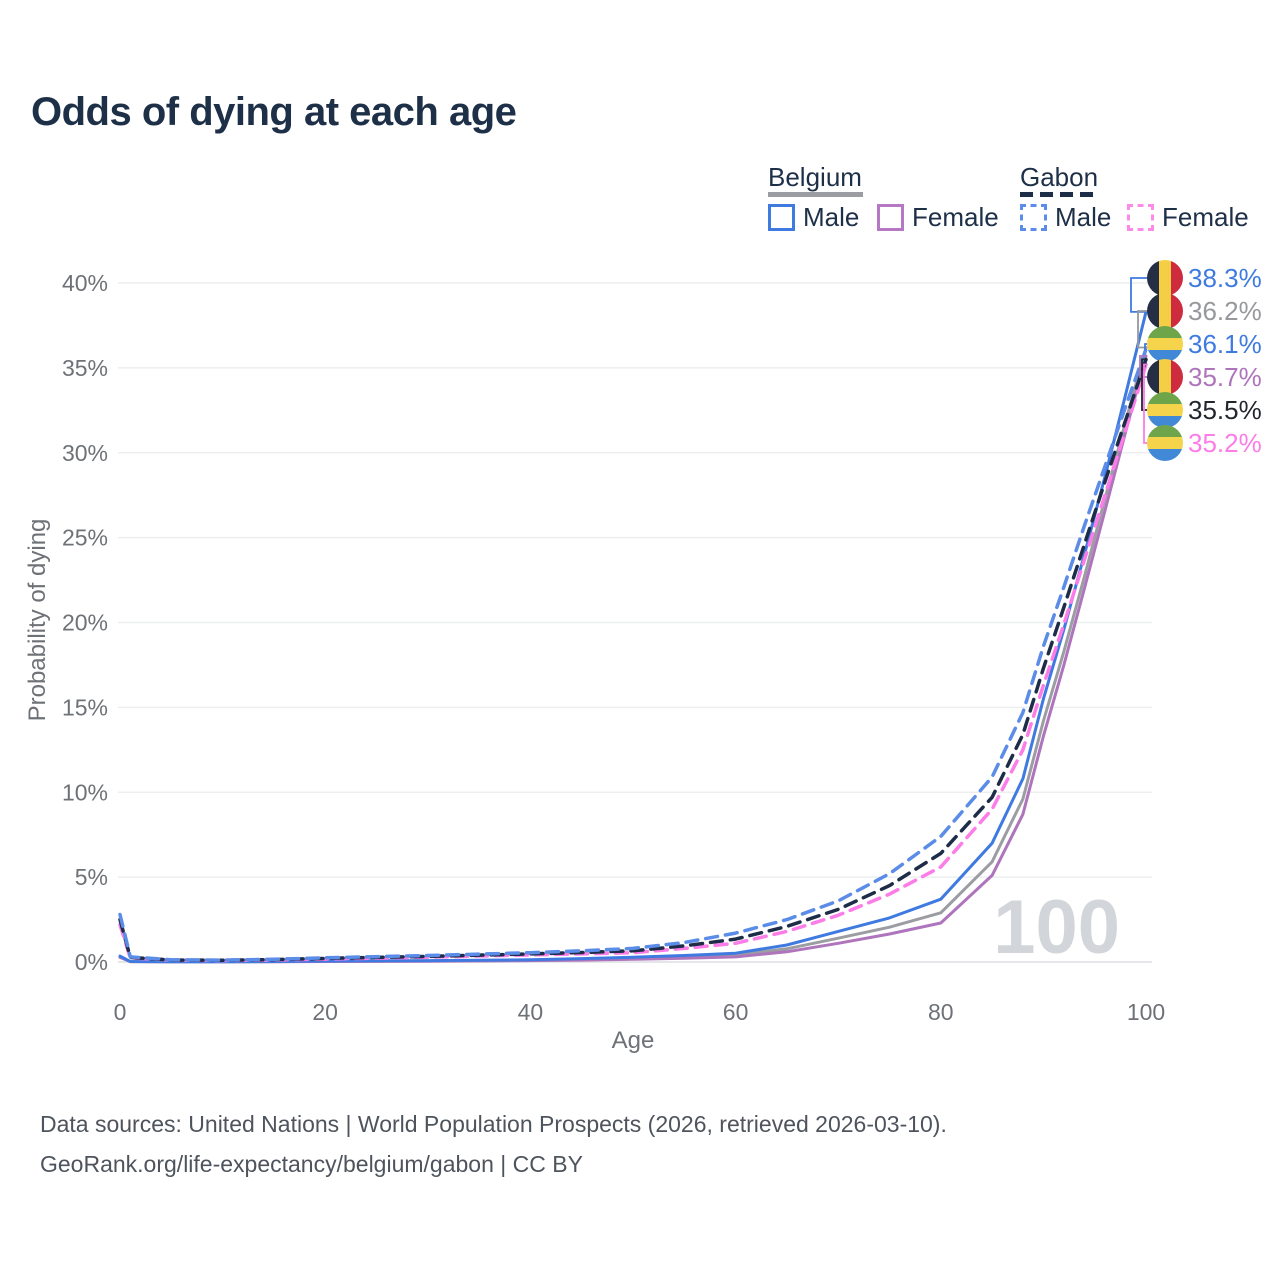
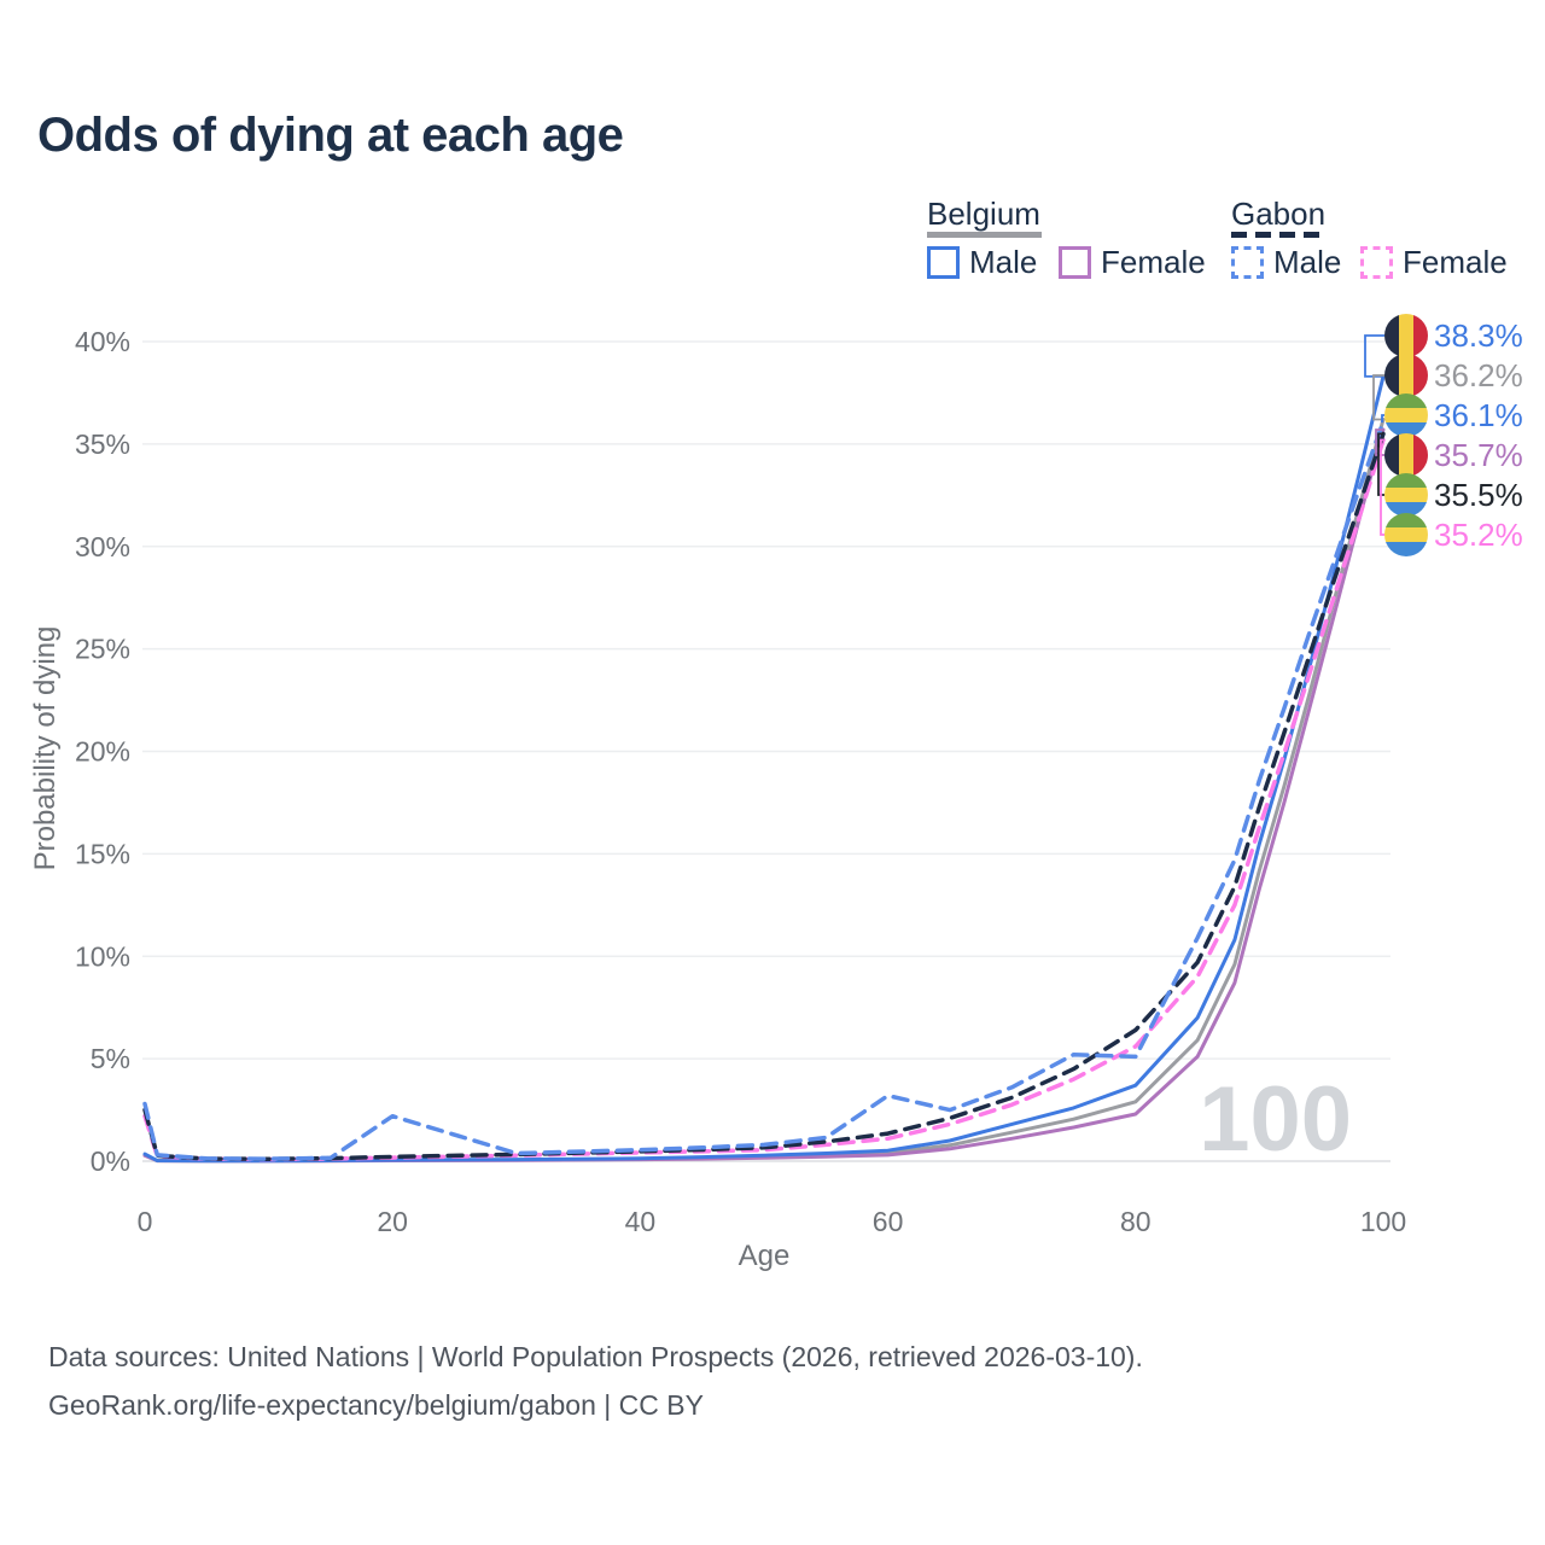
Gabon Male/20: 0.2% -> 2.2%
Gabon Male/60: 1.7% -> 3.2%
Gabon Male/80: 7.4% -> 5.1%
